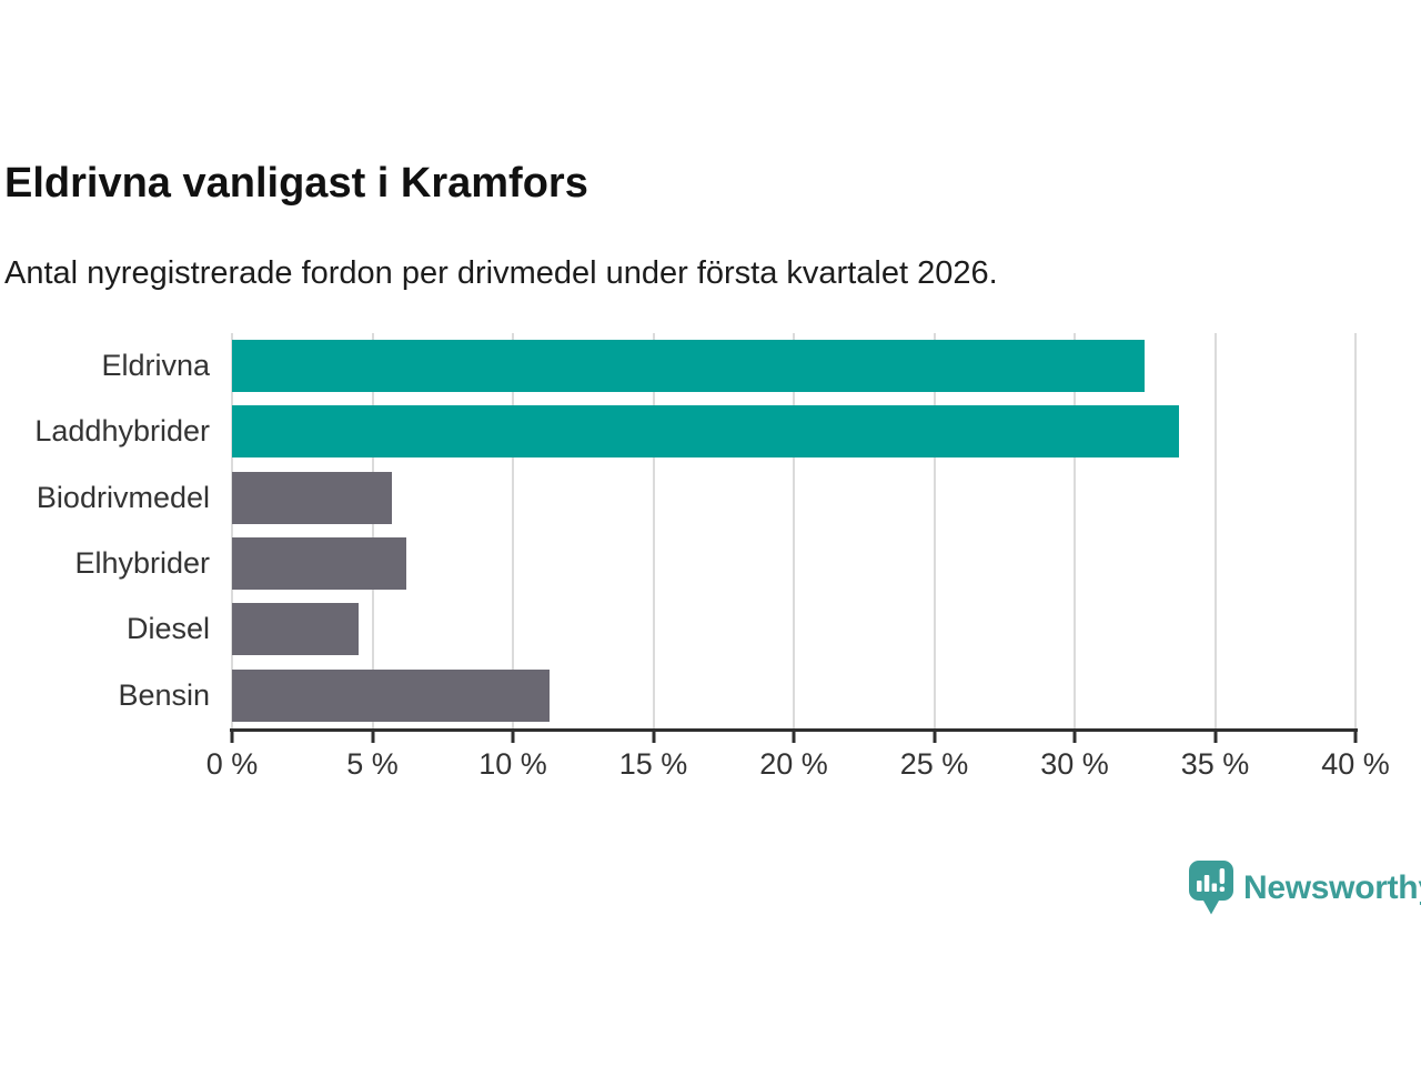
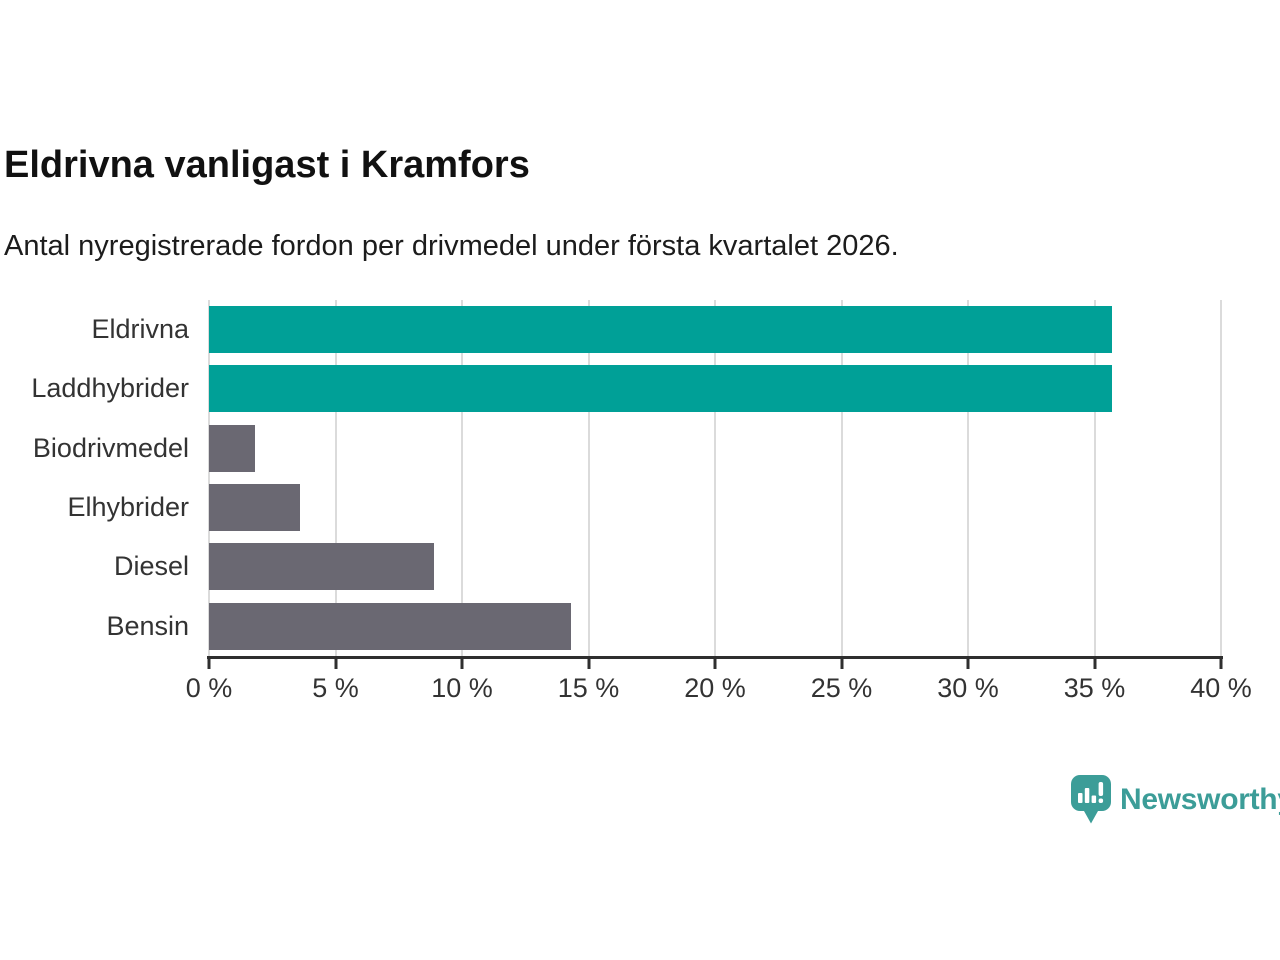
Eldrivna: 32.5% -> 35.7%
Laddhybrider: 33.7% -> 35.7%
Biodrivmedel: 5.7% -> 1.8%
Elhybrider: 6.2% -> 3.6%
Diesel: 4.5% -> 8.9%
Bensin: 11.3% -> 14.3%
